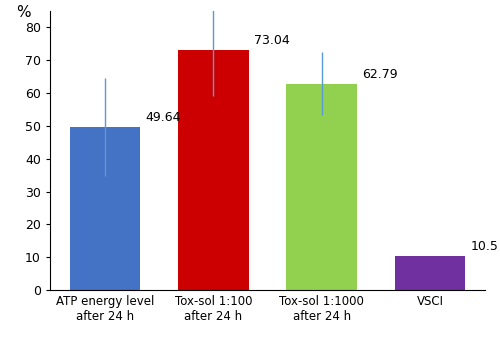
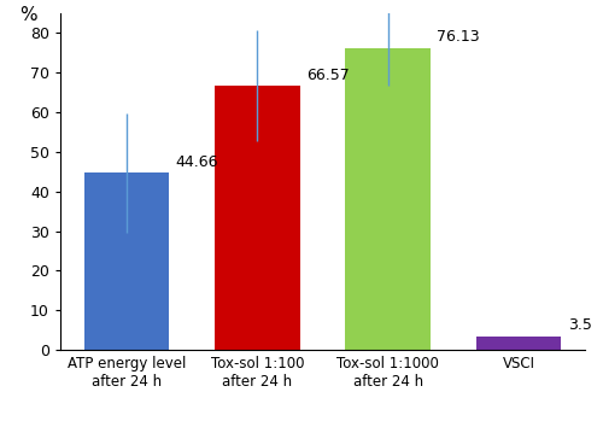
ATP energy level after 24 h: 49.64 -> 44.66
Tox-sol 1:100 after 24 h: 73.04 -> 66.57
Tox-sol 1:1000 after 24 h: 62.79 -> 76.13
VSCI: 10.5 -> 3.5
